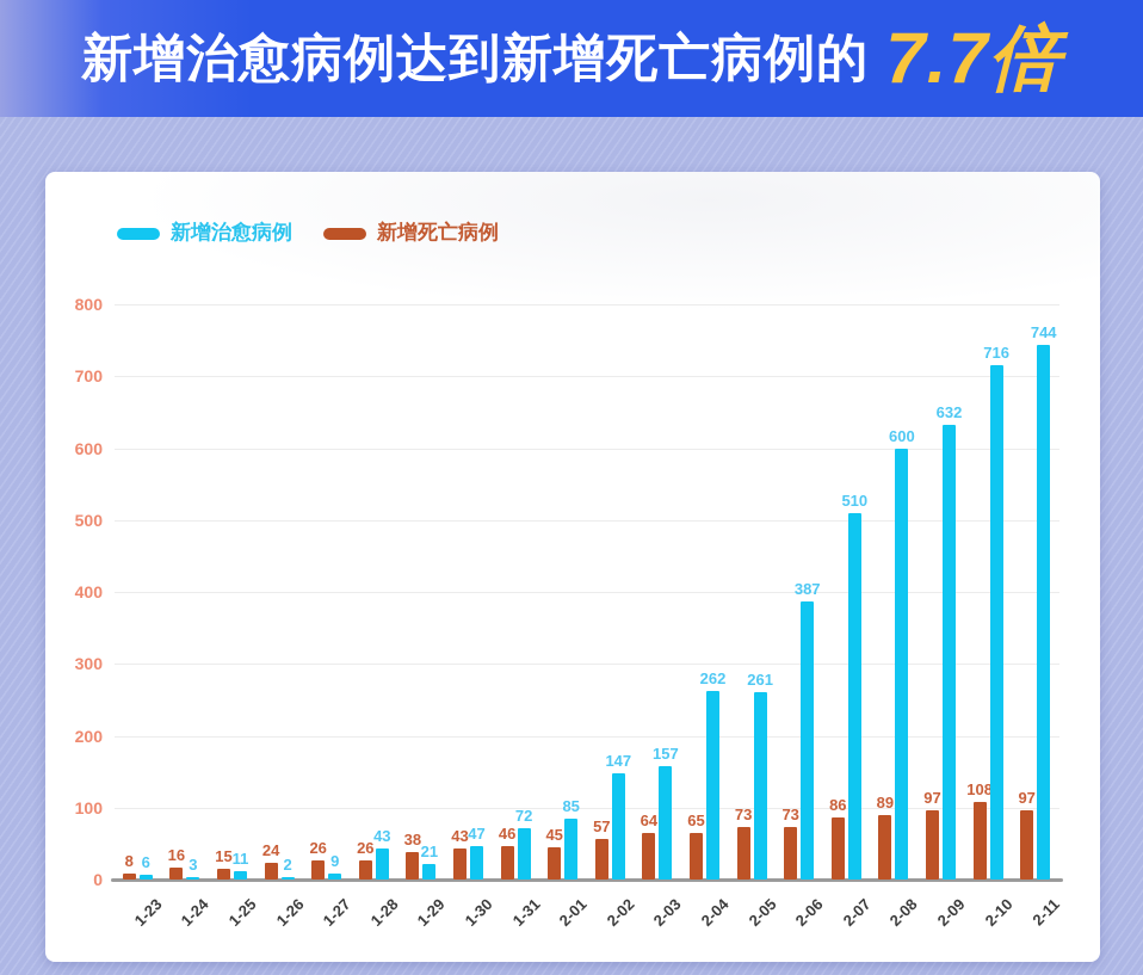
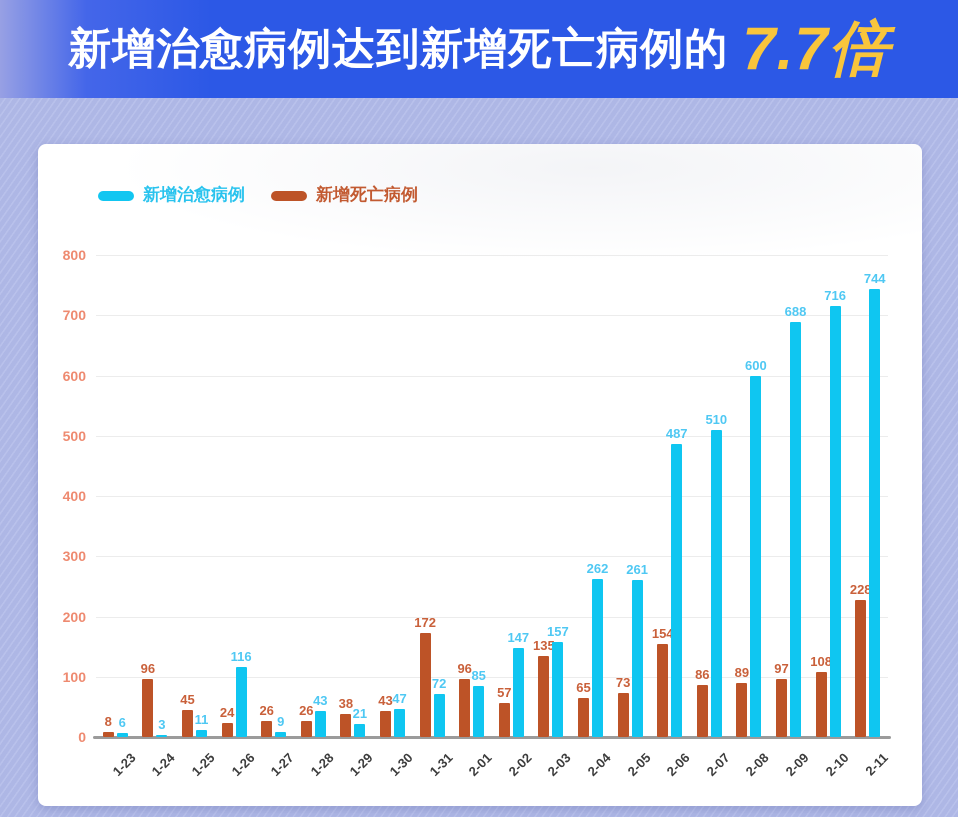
新增死亡病例/1-24: 16 -> 96
新增死亡病例/1-25: 15 -> 45
新增治愈病例/1-26: 2 -> 116
新增死亡病例/1-31: 46 -> 172
新增死亡病例/2-01: 45 -> 96
新增死亡病例/2-03: 64 -> 135
新增死亡病例/2-06: 73 -> 154
新增治愈病例/2-06: 387 -> 487
新增治愈病例/2-09: 632 -> 688
新增死亡病例/2-11: 97 -> 228
